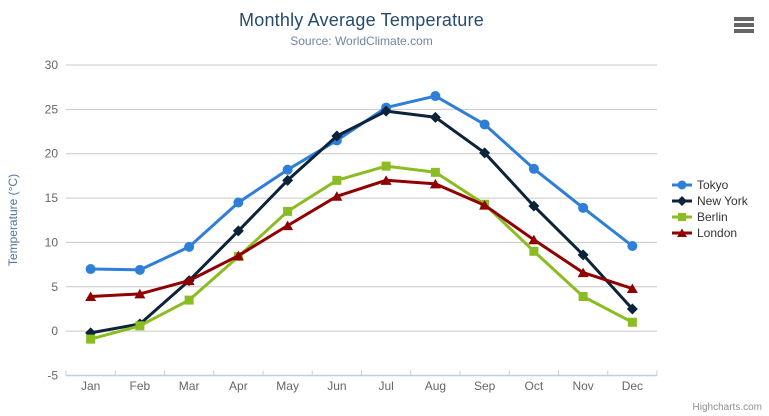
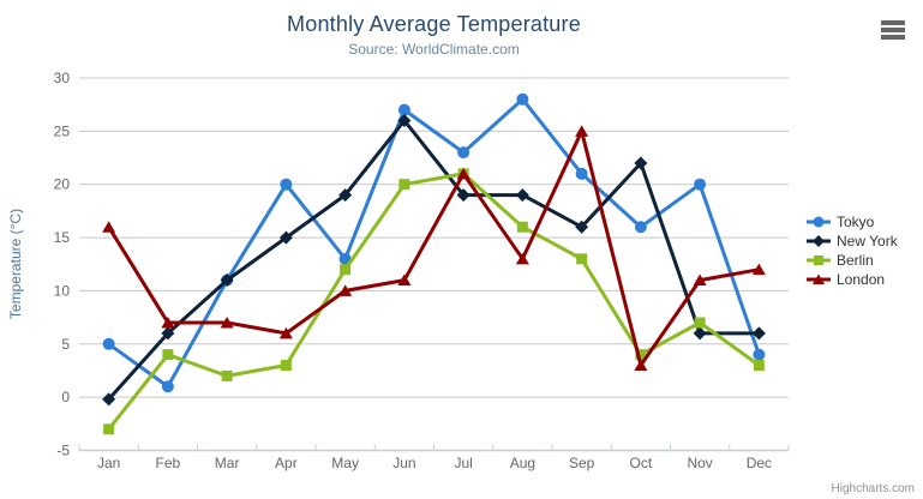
Tokyo/Jan: 7 -> 5
Berlin/Jan: -1 -> -3
London/Jan: 4 -> 16
Tokyo/Feb: 7 -> 1
New York/Feb: 1 -> 6
Berlin/Feb: 1 -> 4
London/Feb: 4 -> 7
Tokyo/Mar: 10 -> 11
New York/Mar: 6 -> 11
Berlin/Mar: 4 -> 2
London/Mar: 6 -> 7
Tokyo/Apr: 14 -> 20
New York/Apr: 11 -> 15
Berlin/Apr: 8 -> 3
London/Apr: 8 -> 6
Tokyo/May: 18 -> 13
New York/May: 17 -> 19
Berlin/May: 14 -> 12
London/May: 12 -> 10
Tokyo/Jun: 22 -> 27
New York/Jun: 22 -> 26
Berlin/Jun: 17 -> 20
London/Jun: 15 -> 11
Tokyo/Jul: 25 -> 23
New York/Jul: 25 -> 19
Berlin/Jul: 19 -> 21
London/Jul: 17 -> 21
Tokyo/Aug: 26 -> 28
New York/Aug: 24 -> 19
Berlin/Aug: 18 -> 16
London/Aug: 17 -> 13
Tokyo/Sep: 23 -> 21
New York/Sep: 20 -> 16
Berlin/Sep: 14 -> 13
London/Sep: 14 -> 25
Tokyo/Oct: 18 -> 16
New York/Oct: 14 -> 22
Berlin/Oct: 9 -> 4
London/Oct: 10 -> 3
Tokyo/Nov: 14 -> 20
New York/Nov: 9 -> 6
Berlin/Nov: 4 -> 7
London/Nov: 7 -> 11
Tokyo/Dec: 10 -> 4
New York/Dec: 2 -> 6
Berlin/Dec: 1 -> 3
London/Dec: 5 -> 12
